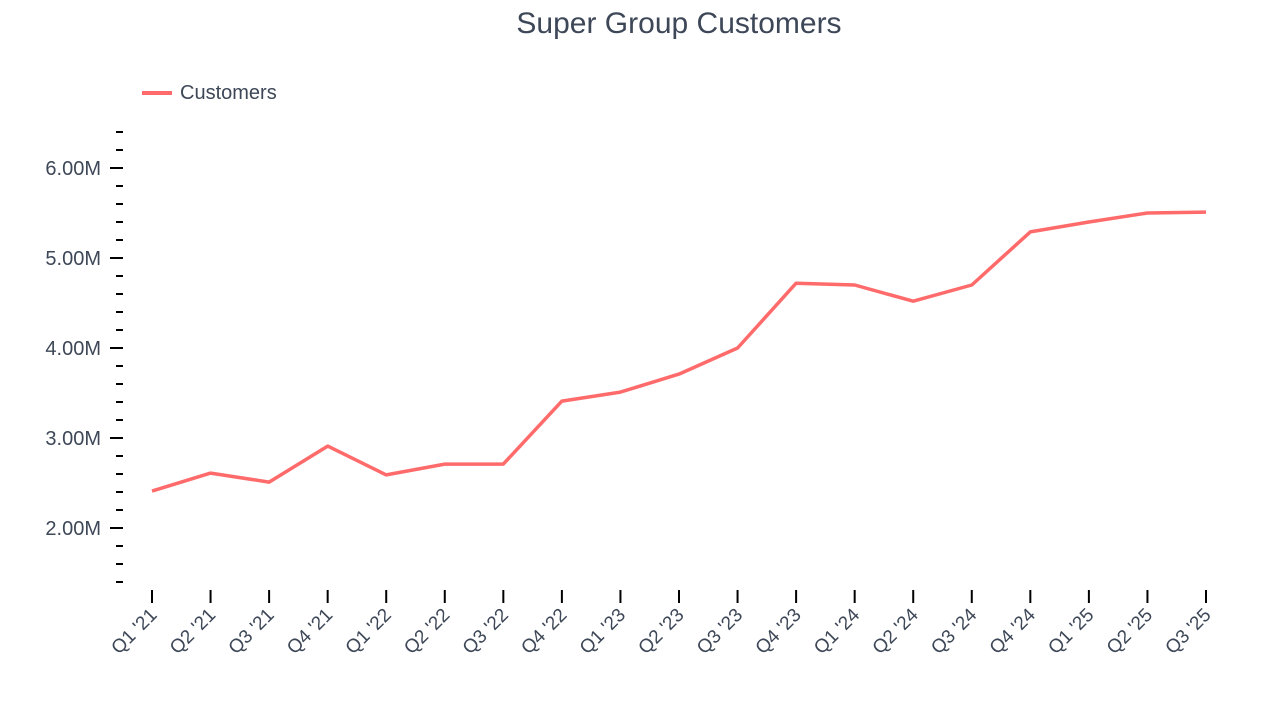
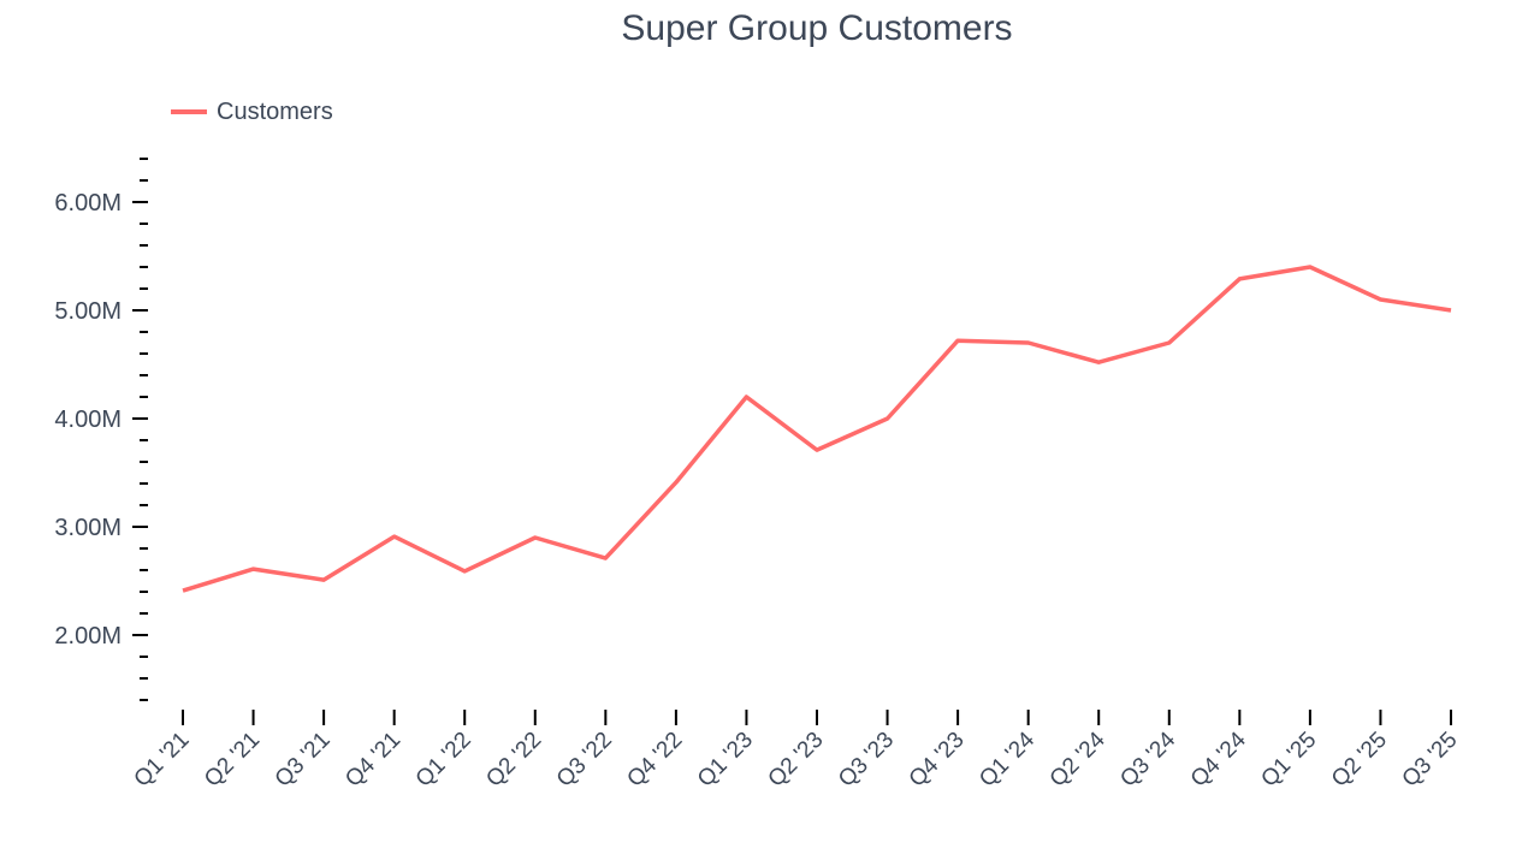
Q2 '22: 2.7M -> 2.9M
Q1 '23: 3.5M -> 4.2M
Q2 '25: 5.5M -> 5.1M
Q3 '25: 5.5M -> 5.0M
